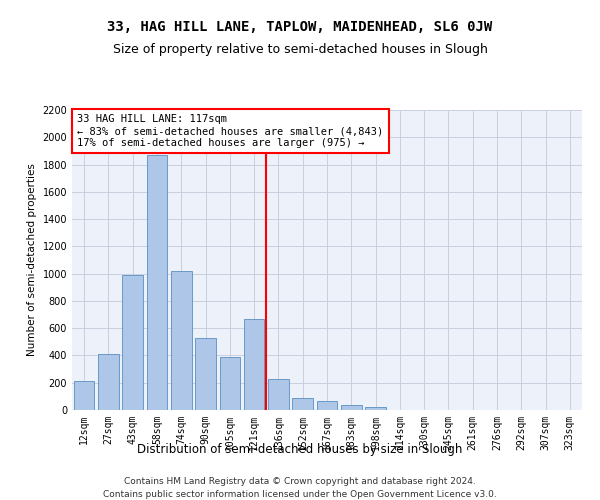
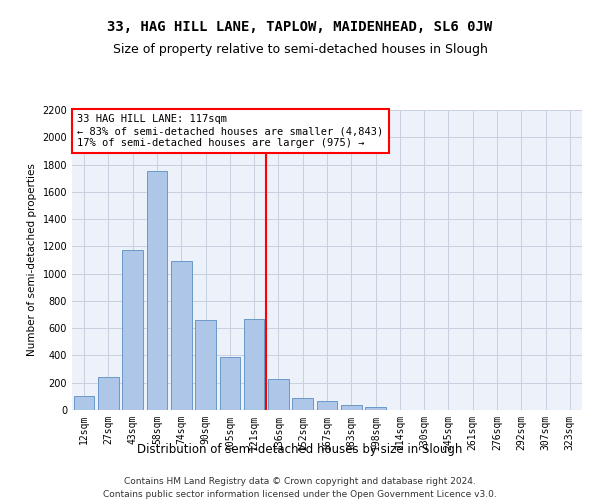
12sqm: 210 -> 100
27sqm: 410 -> 240
43sqm: 990 -> 1180
58sqm: 1870 -> 1750
74sqm: 1020 -> 1090
90sqm: 530 -> 660
